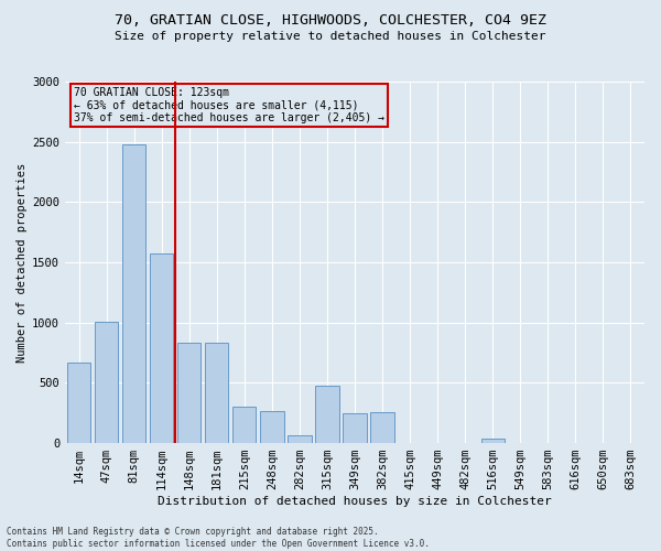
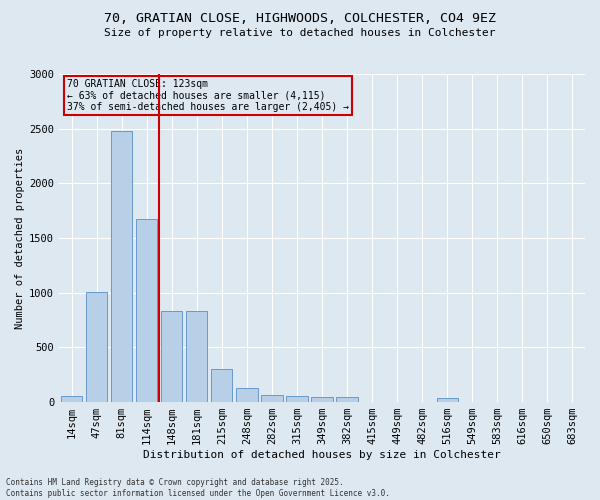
14sqm: 670 -> 60
114sqm: 1570 -> 1670
248sqm: 270 -> 130
315sqm: 480 -> 60
349sqm: 250 -> 40
382sqm: 260 -> 50
